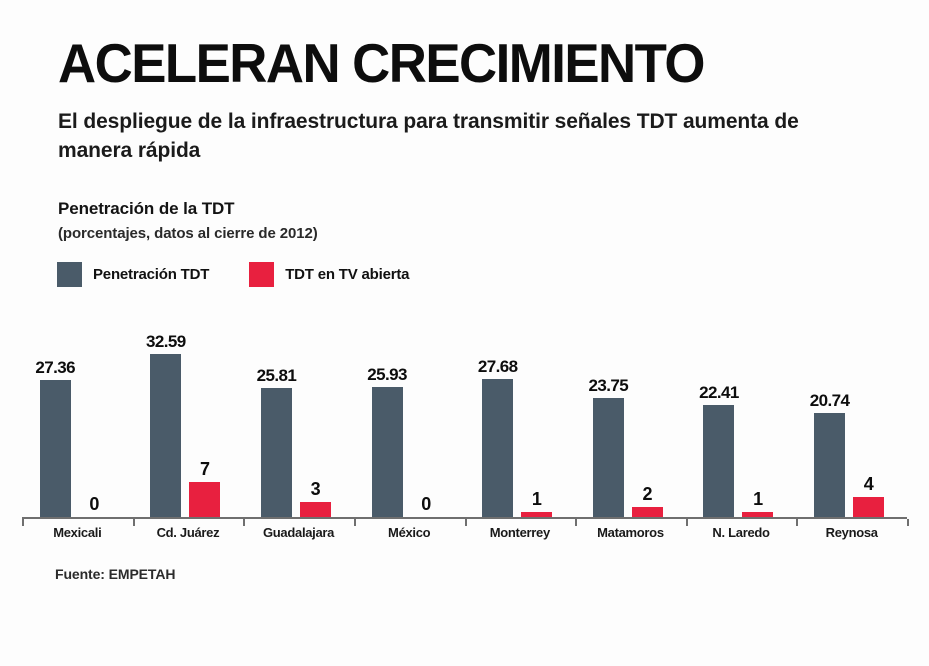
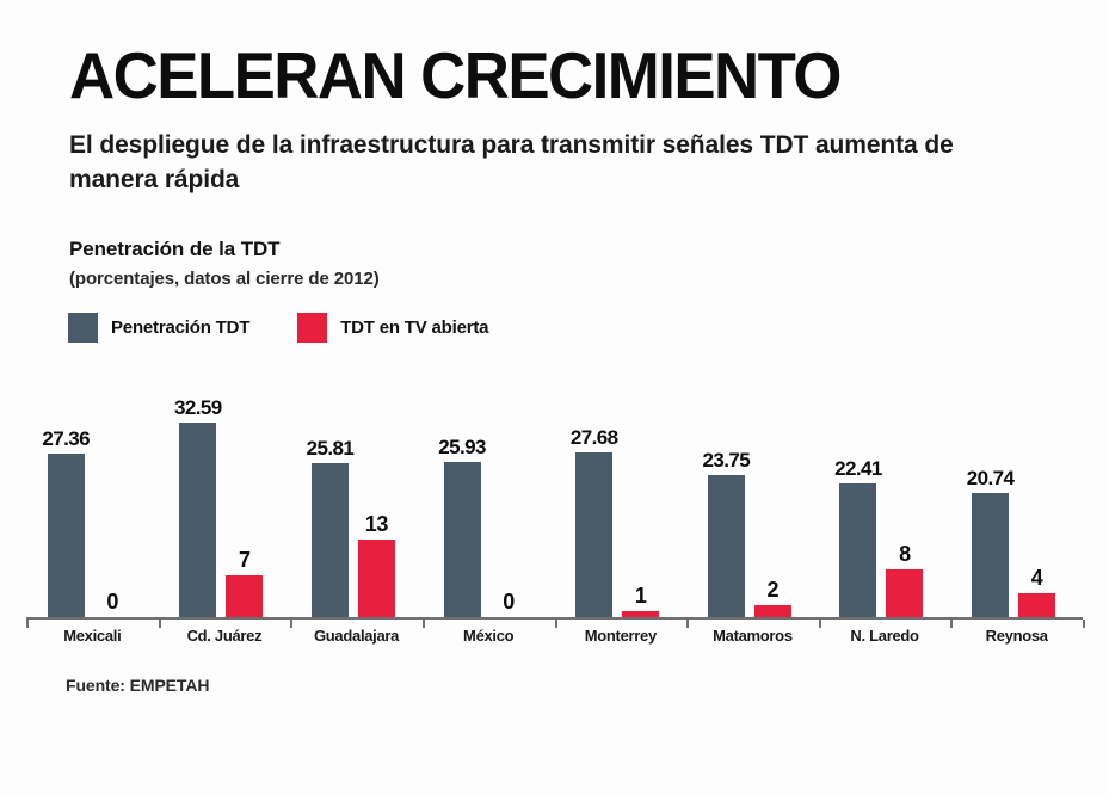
TDT en TV abierta/Guadalajara: 3 -> 13
TDT en TV abierta/N. Laredo: 1 -> 8
